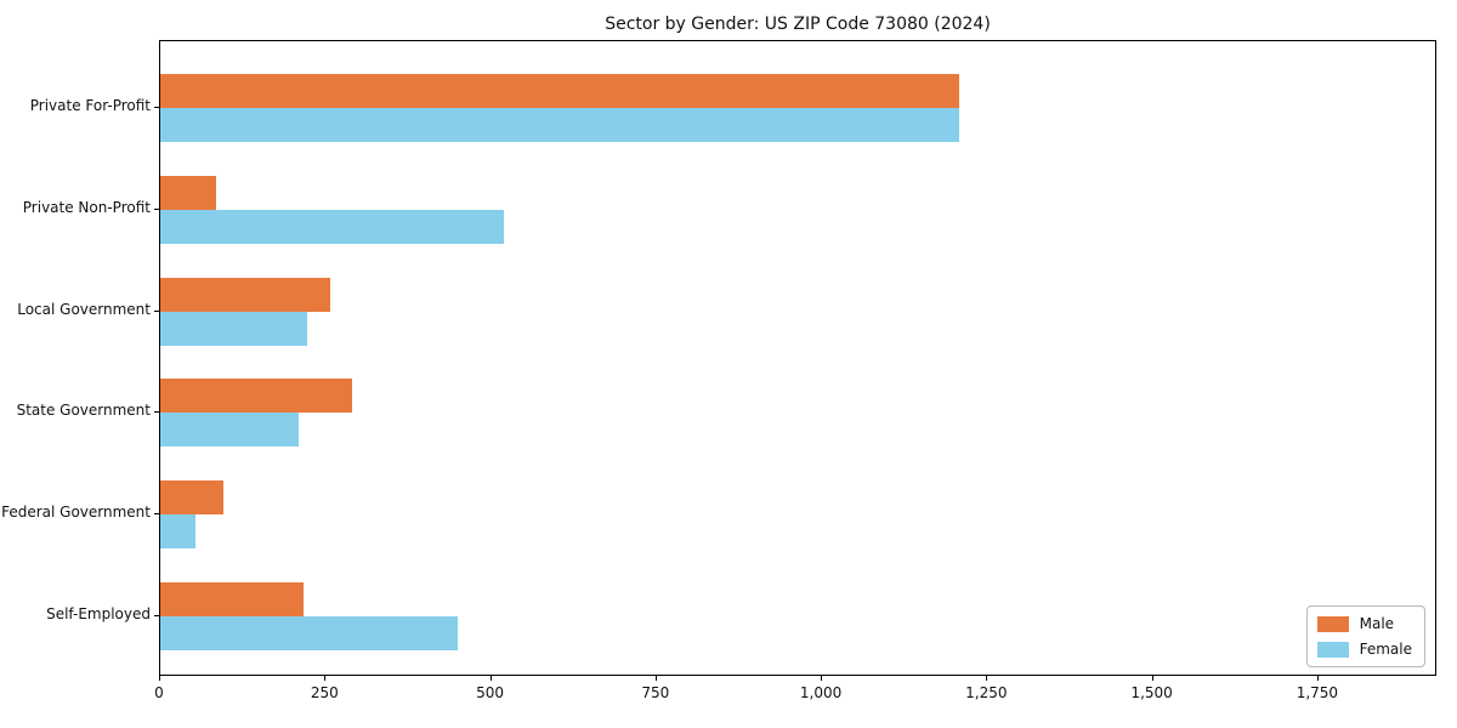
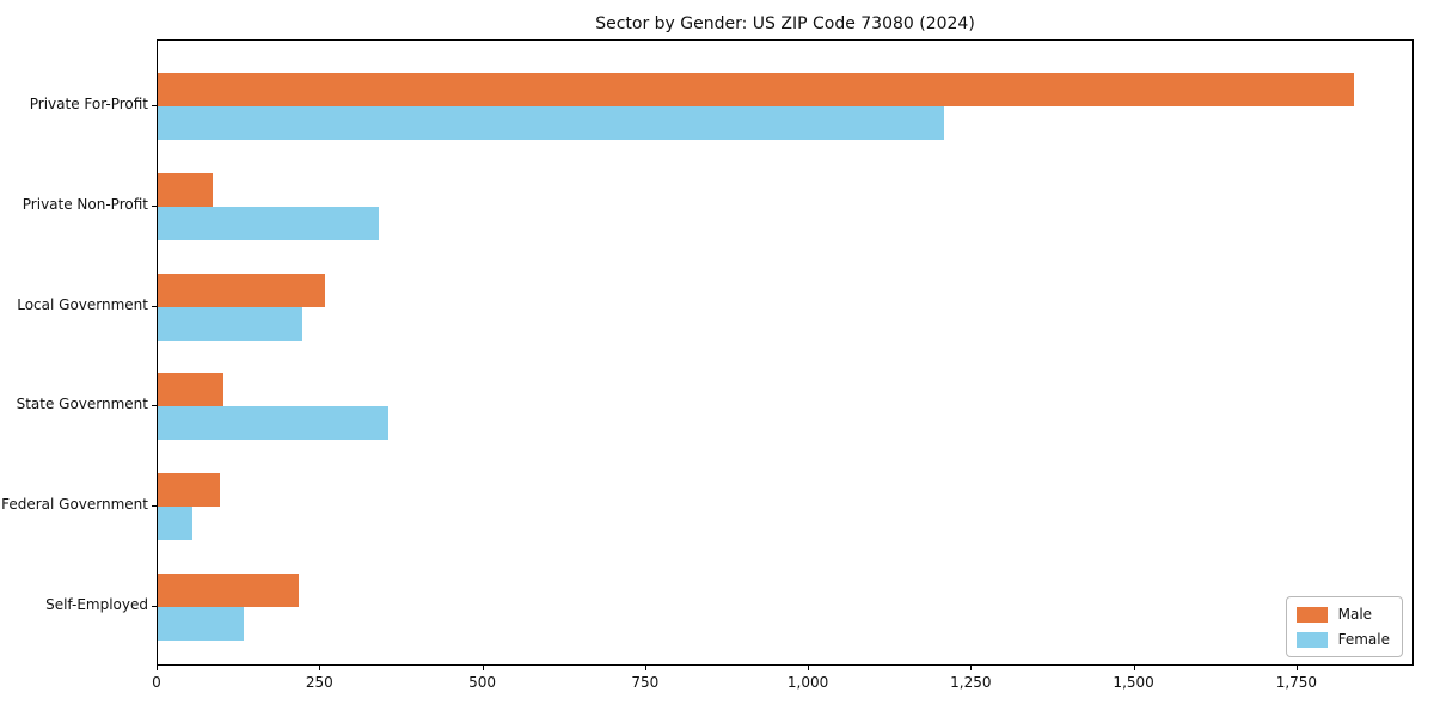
Male/Private For-Profit: 1210 -> 1840
Female/Private Non-Profit: 520 -> 340
Male/State Government: 290 -> 100
Female/State Government: 210 -> 350
Female/Self-Employed: 450 -> 130
